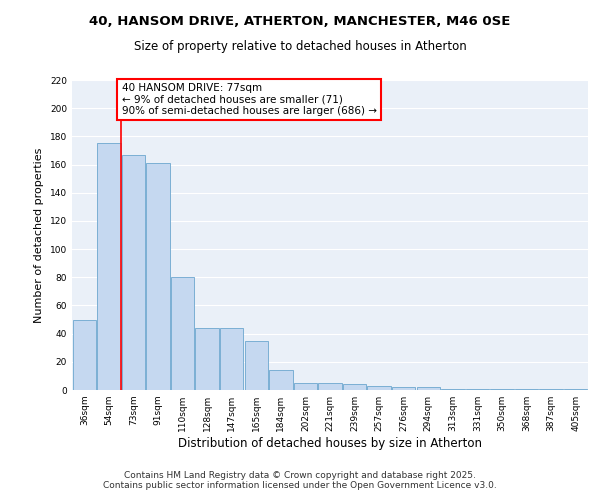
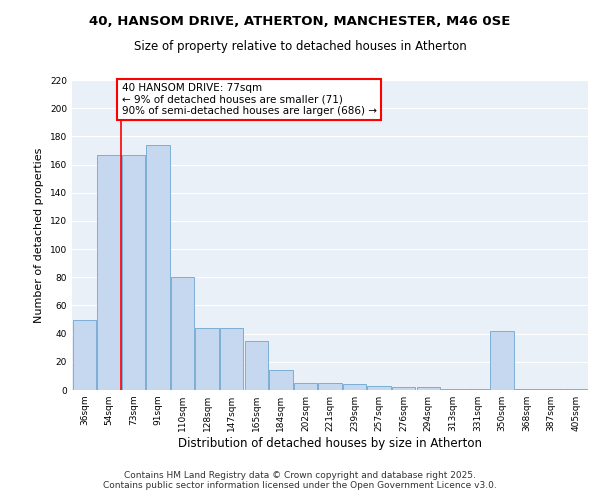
54sqm: 175 -> 167
91sqm: 161 -> 174
350sqm: 1 -> 42
